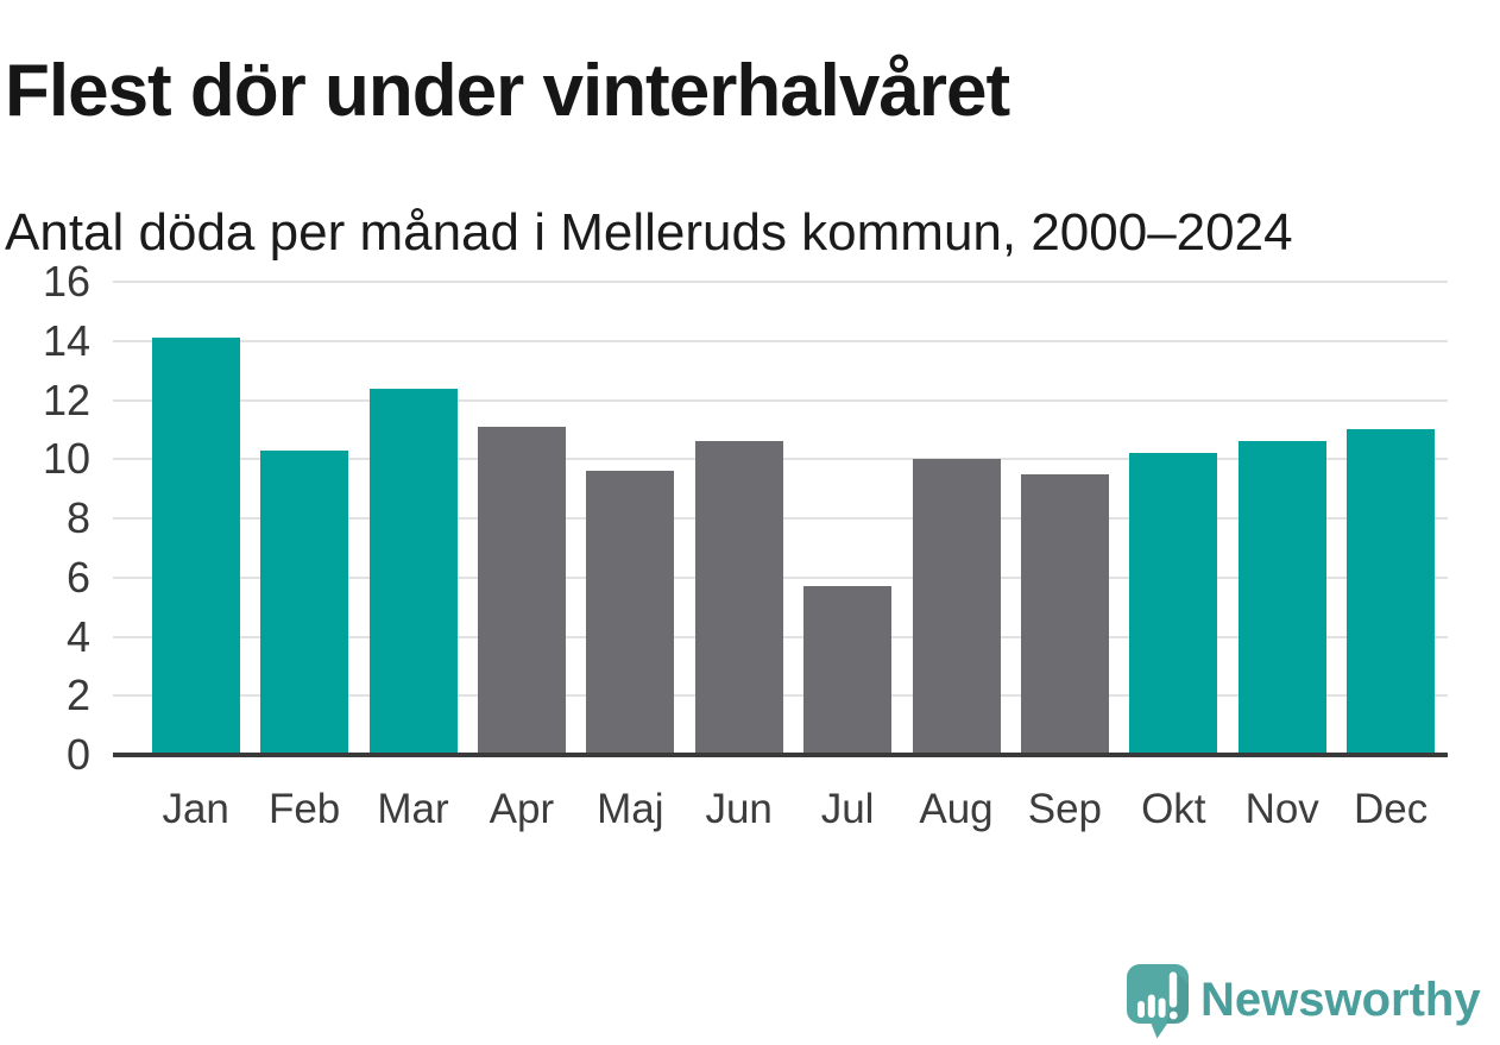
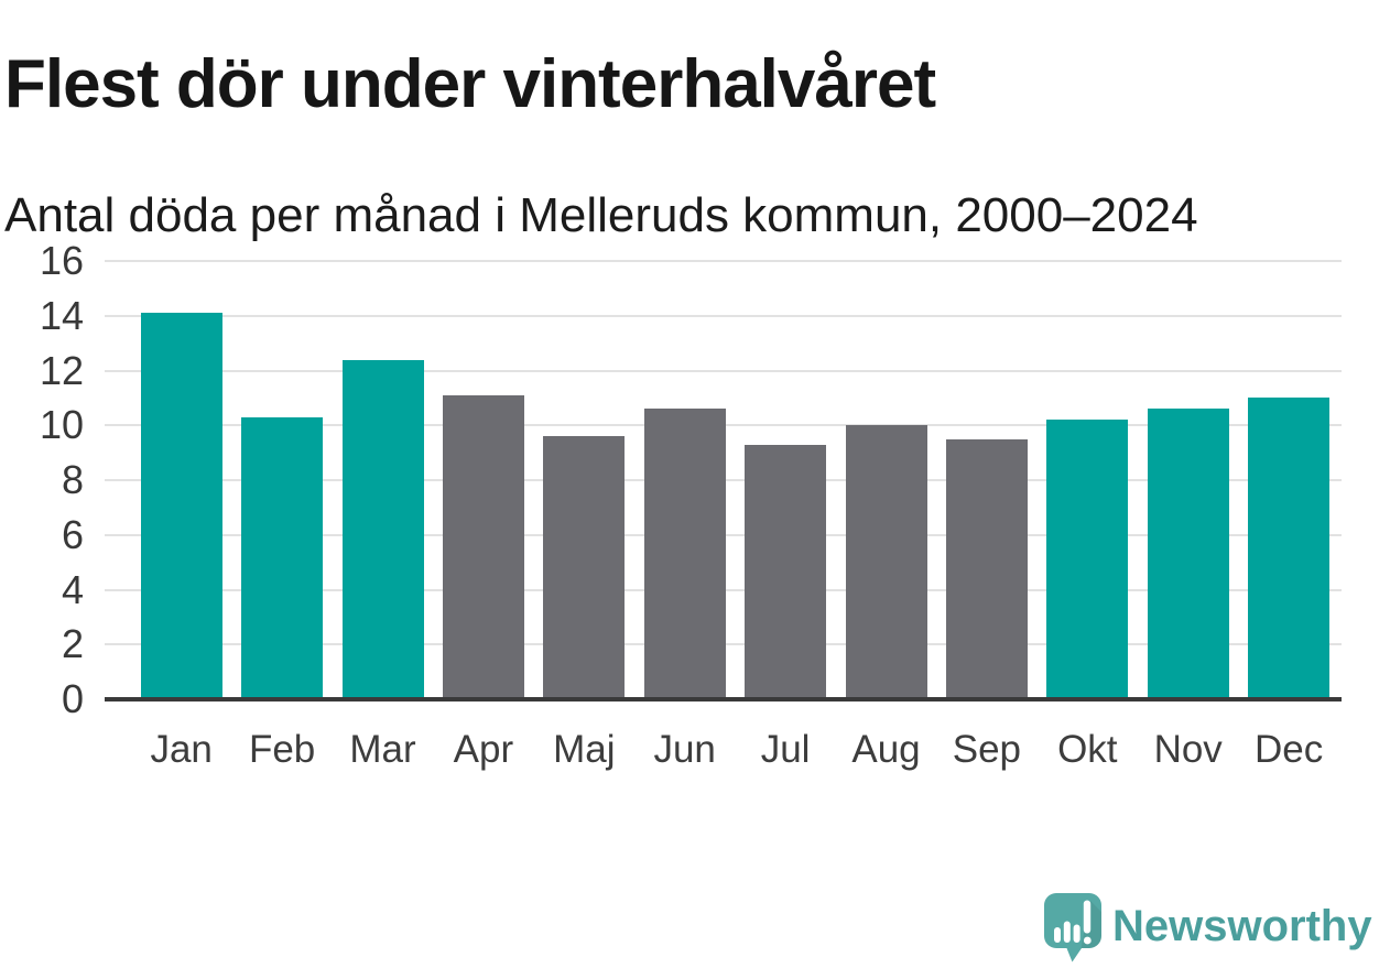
Jul: 5.7 -> 9.3
